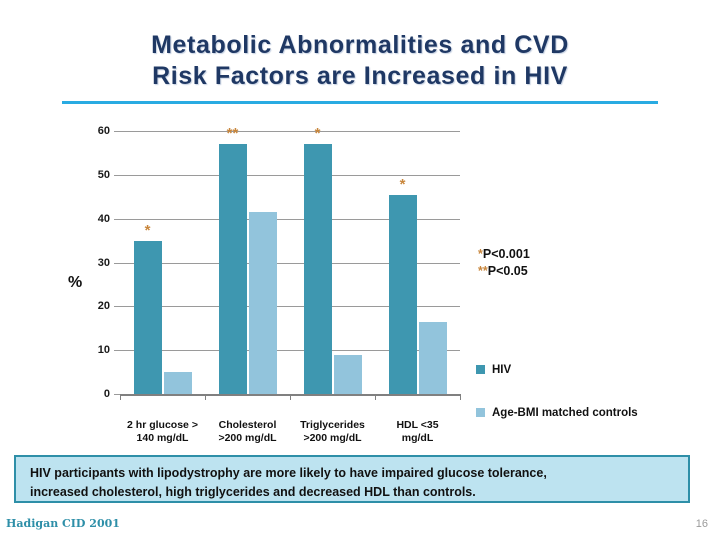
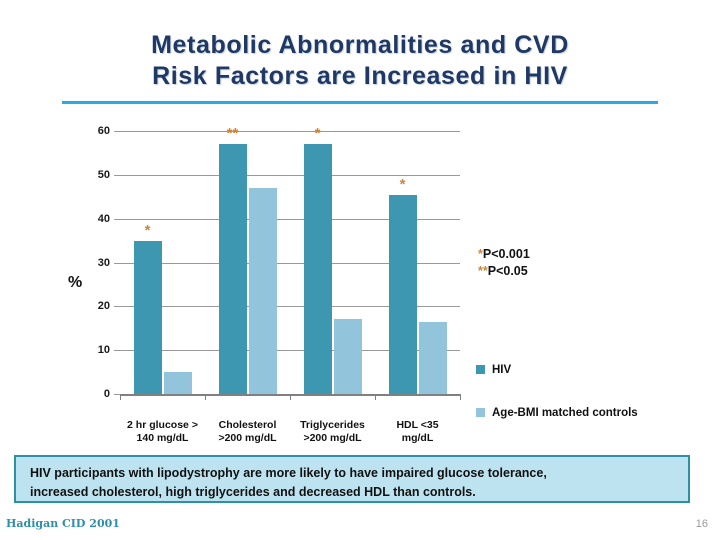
Age-BMI matched controls/Cholesterol >200 mg/dL: 42 -> 47
Age-BMI matched controls/Triglycerides >200 mg/dL: 9 -> 17
